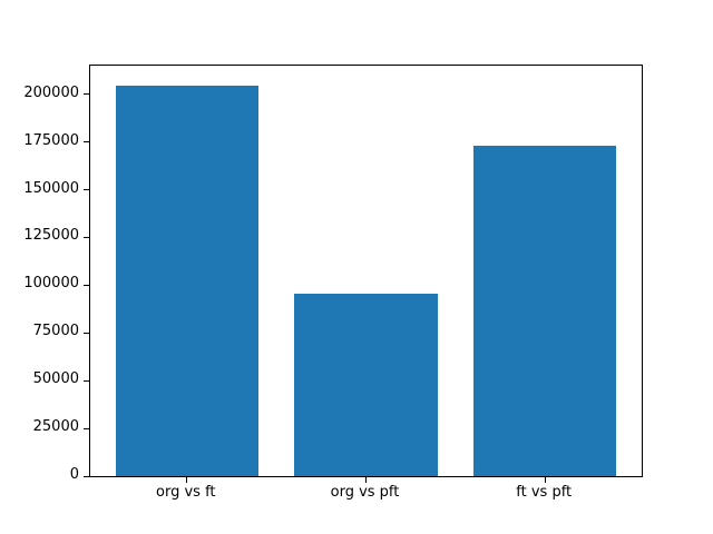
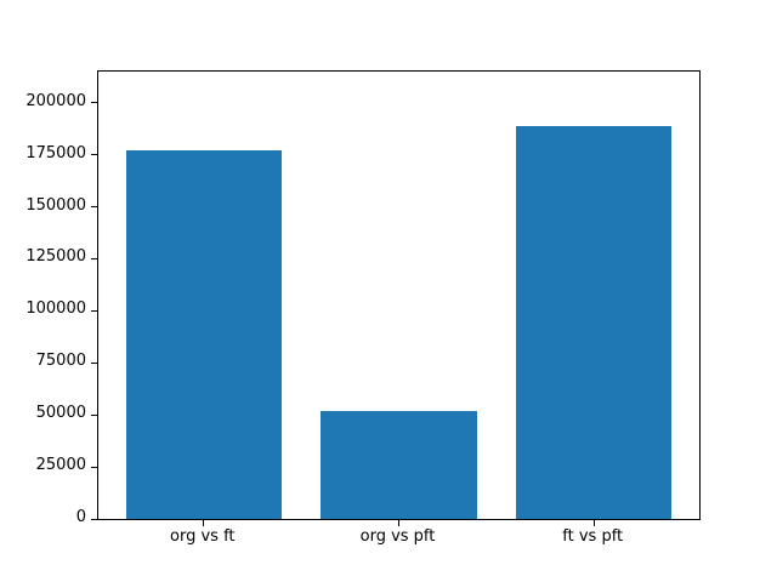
org vs ft: 205000 -> 177000
org vs pft: 96000 -> 52000
ft vs pft: 173000 -> 189000
